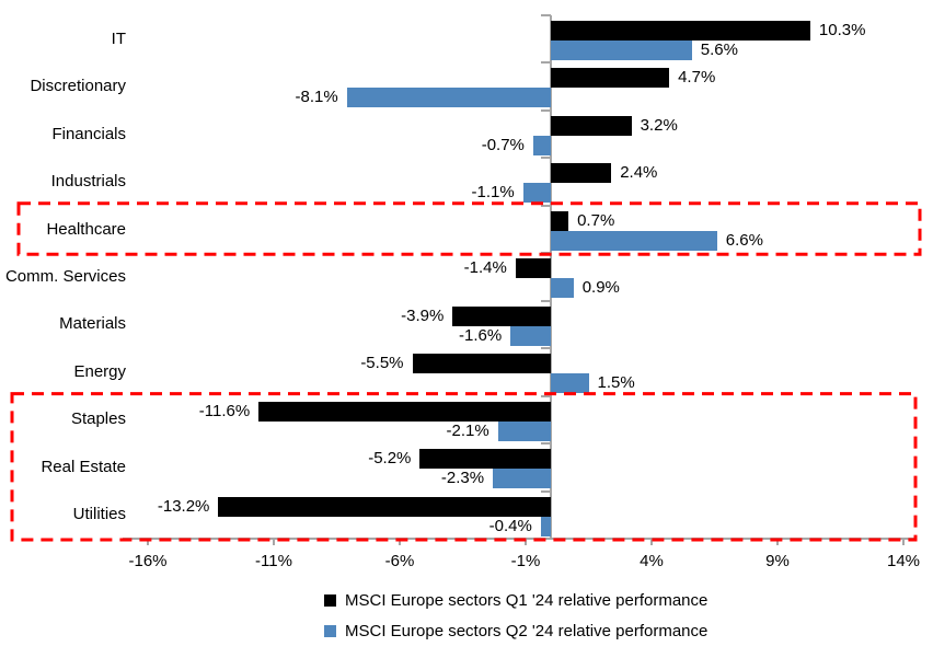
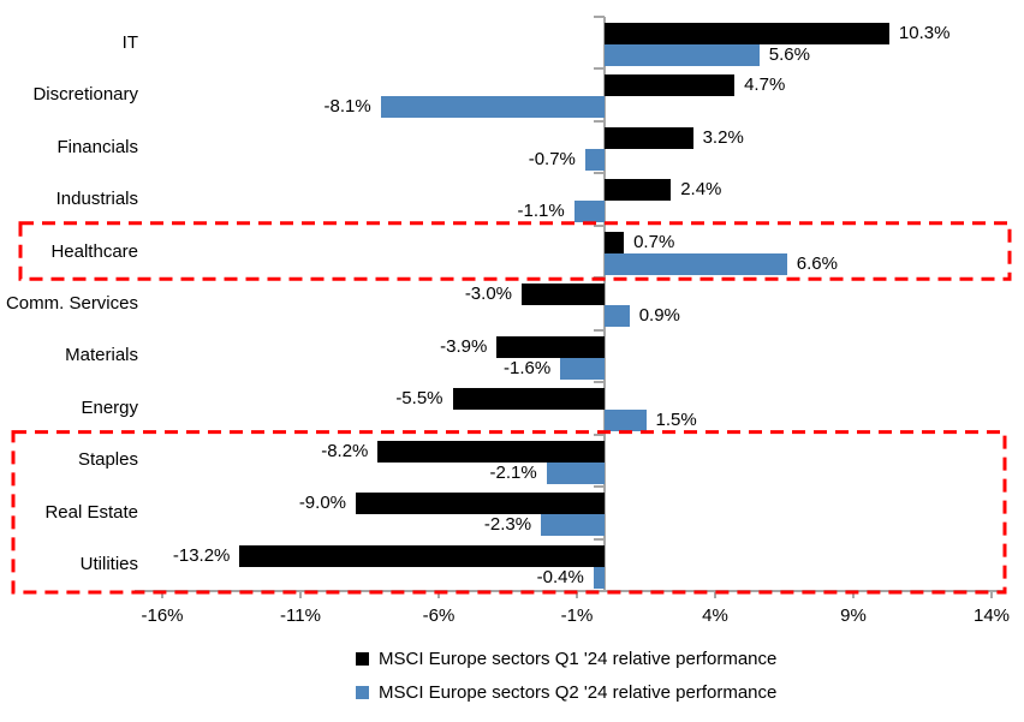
MSCI Europe sectors Q1 '24 relative performance/Comm. Services: -1.4% -> -3.0%
MSCI Europe sectors Q1 '24 relative performance/Staples: -11.6% -> -8.2%
MSCI Europe sectors Q1 '24 relative performance/Real Estate: -5.2% -> -9.0%
